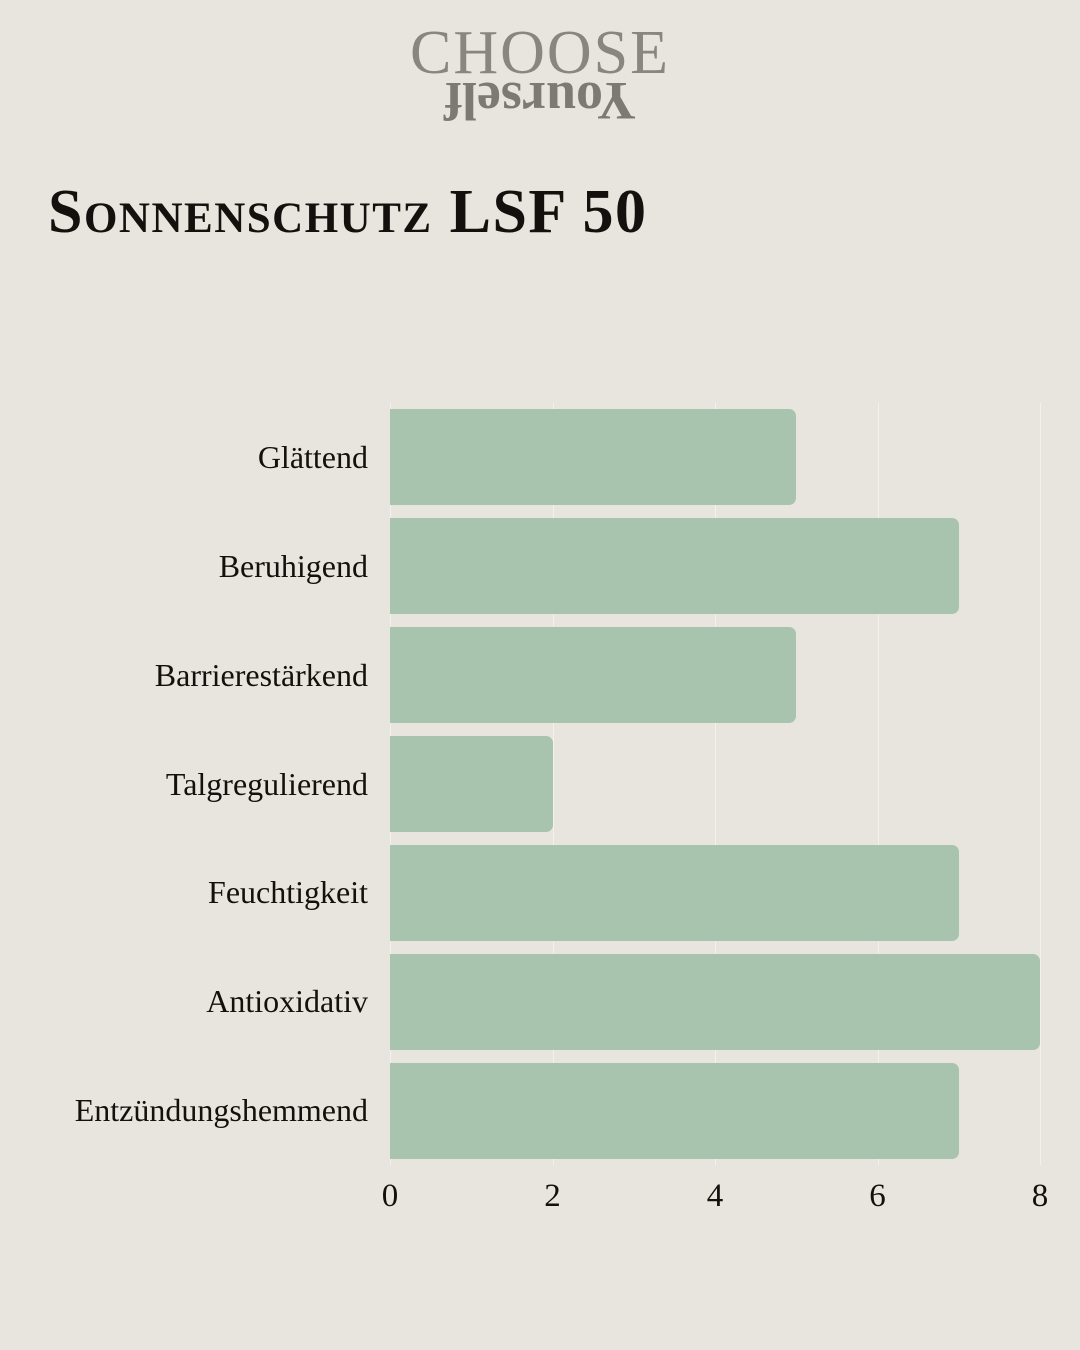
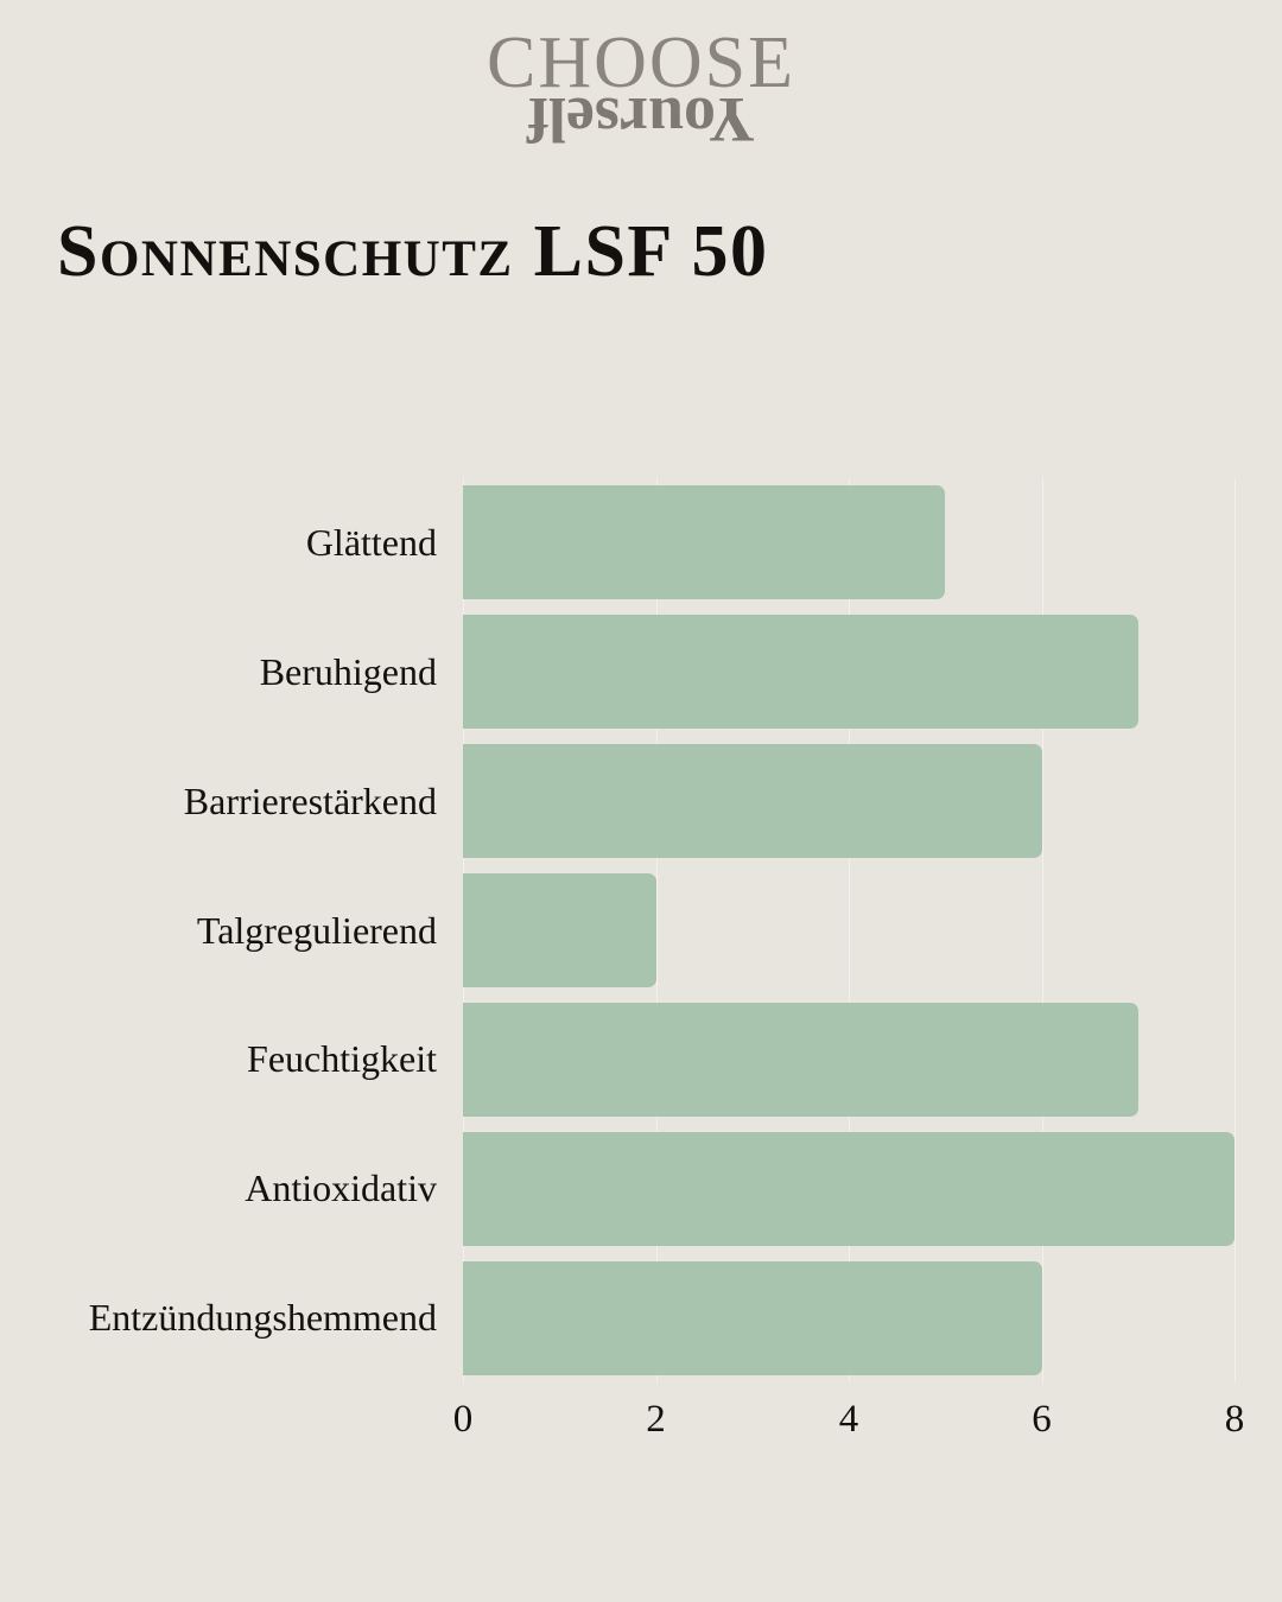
Barrierestärkend: 5 -> 6
Entzündungshemmend: 7 -> 6
